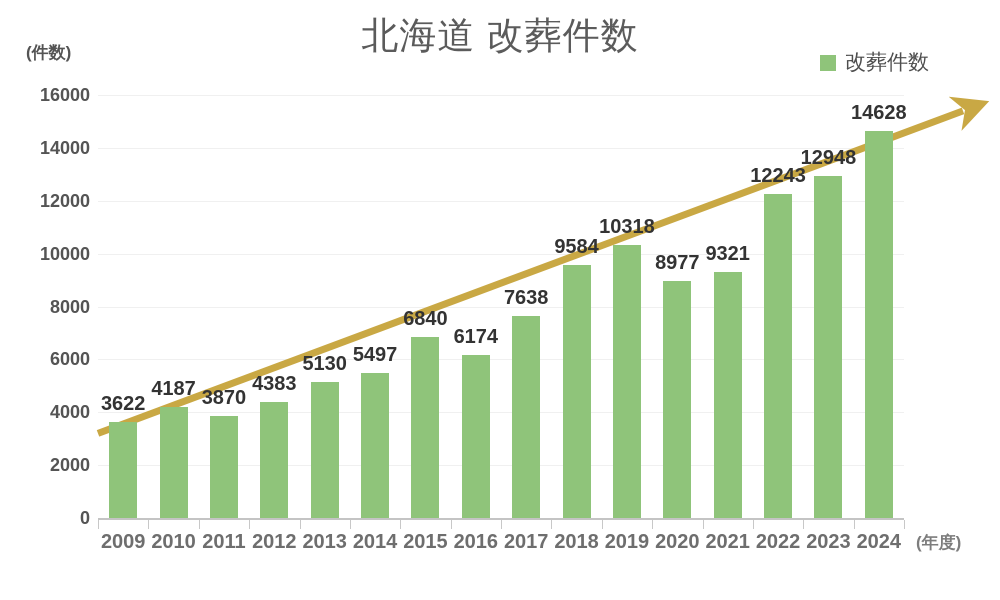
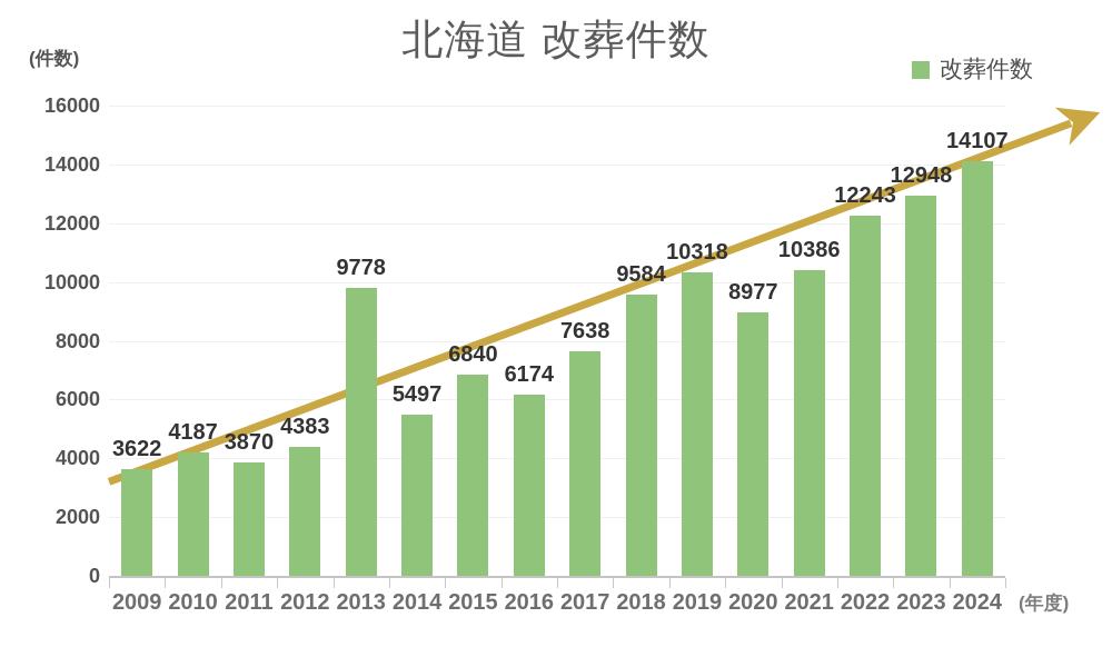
2013: 5130 -> 9778
2021: 9321 -> 10386
2024: 14628 -> 14107
